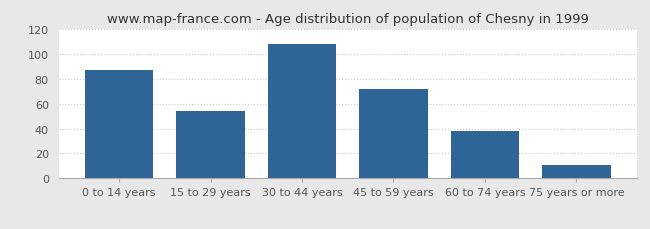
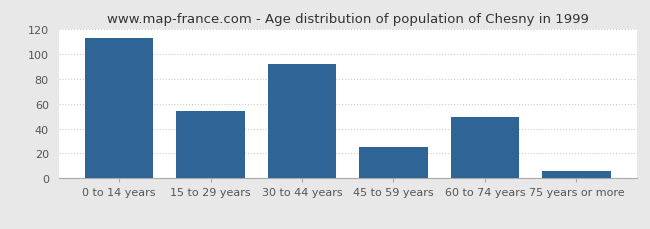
0 to 14 years: 87 -> 113
30 to 44 years: 108 -> 92
45 to 59 years: 72 -> 25
60 to 74 years: 38 -> 49
75 years or more: 11 -> 6
